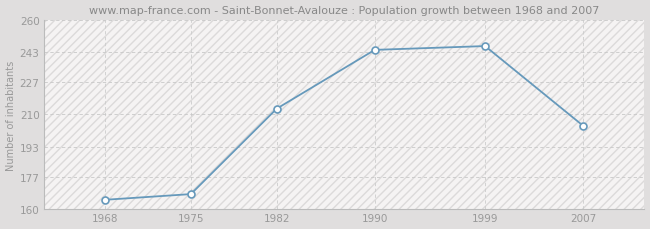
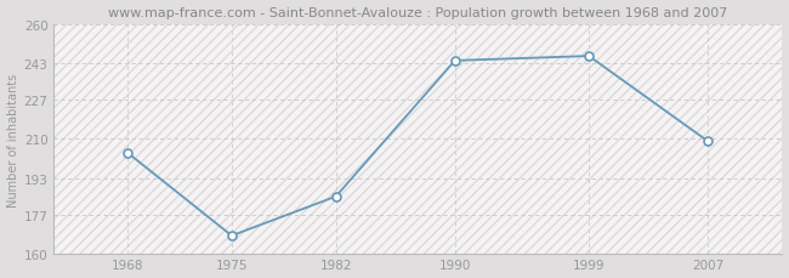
1968: 165 -> 204
1982: 213 -> 185
2007: 204 -> 209
